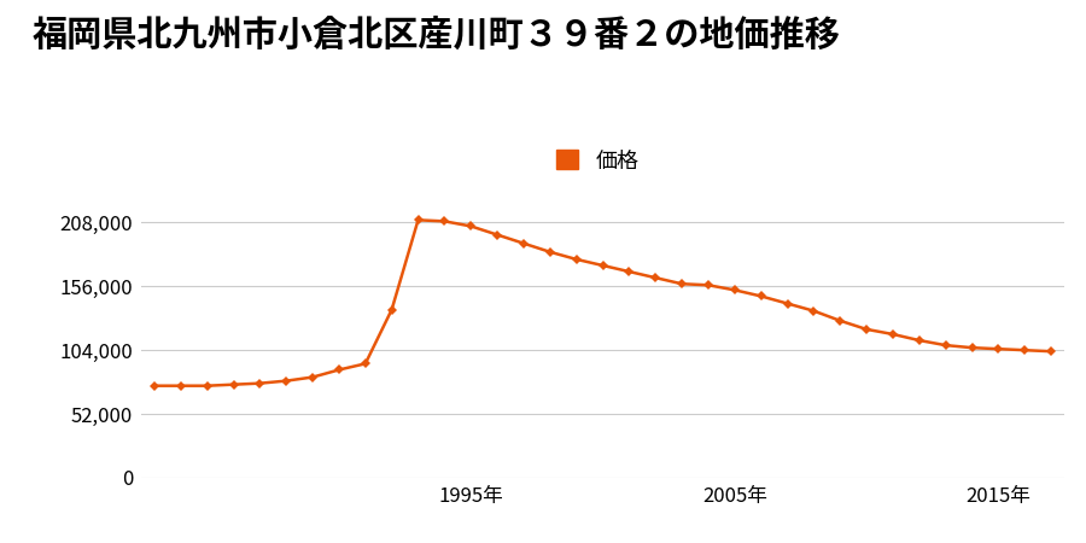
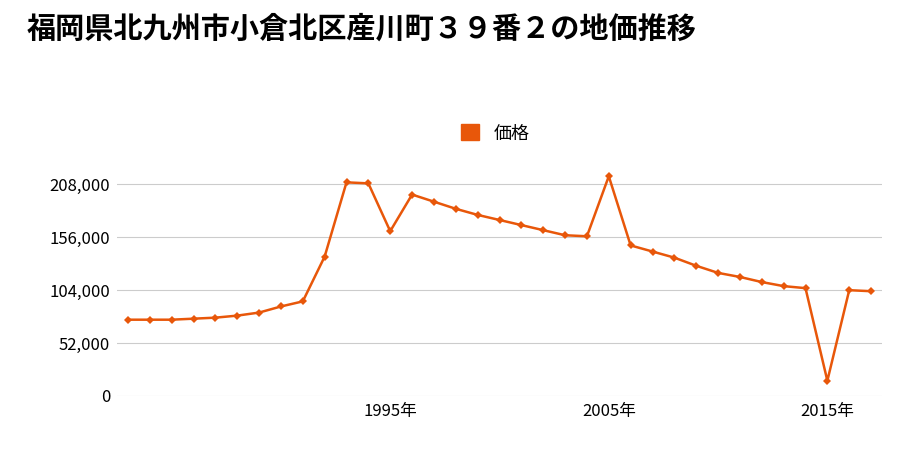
1995年: 205,000 -> 162,000
2005年: 153,000 -> 216,000
2015年: 105,000 -> 15,000
